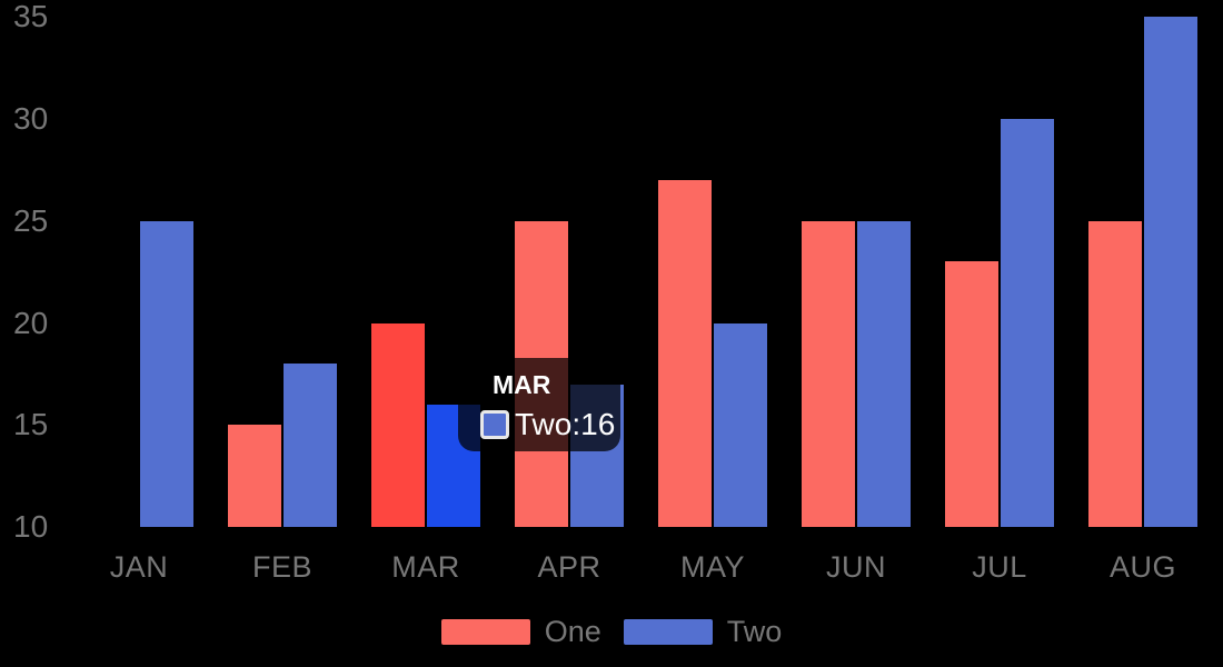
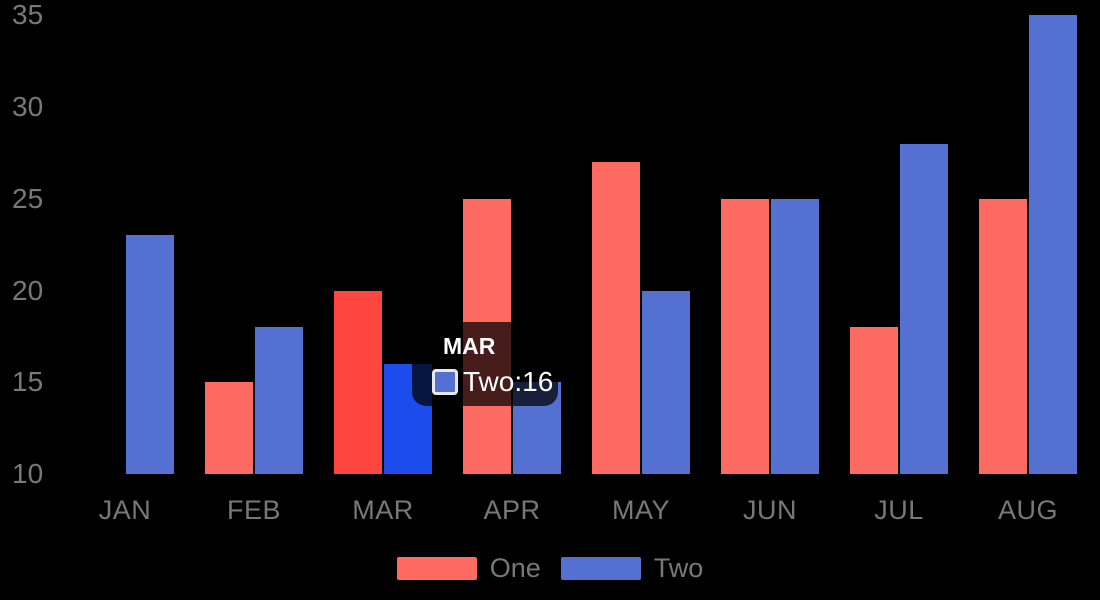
Two/JAN: 25 -> 23
Two/APR: 17 -> 15
One/JUL: 23 -> 18
Two/JUL: 30 -> 28
